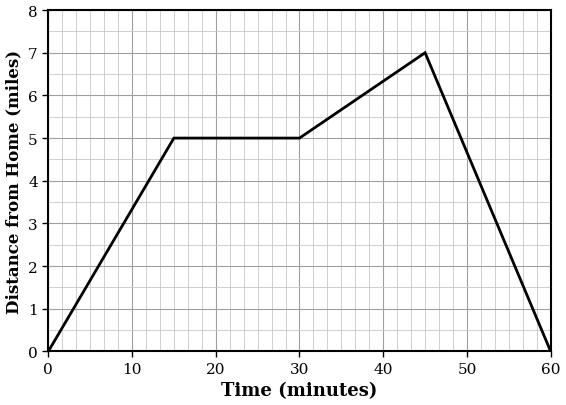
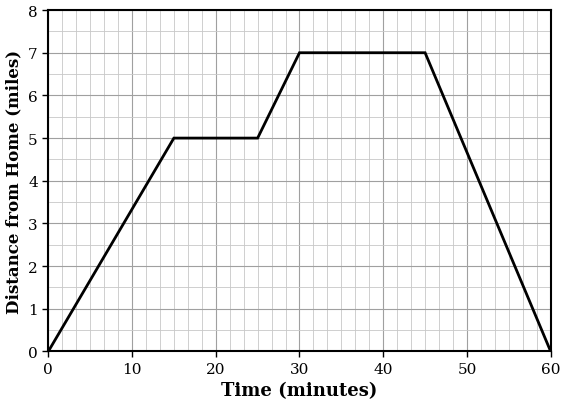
30: 5 -> 7
